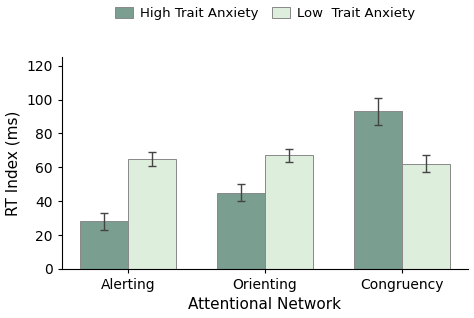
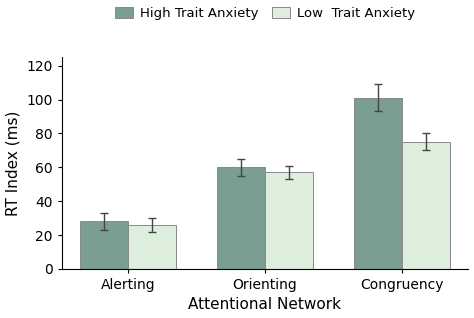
Low Trait Anxiety/Alerting: 65 -> 26
High Trait Anxiety/Orienting: 45 -> 60
Low Trait Anxiety/Orienting: 67 -> 57
High Trait Anxiety/Congruency: 93 -> 101
Low Trait Anxiety/Congruency: 62 -> 75
